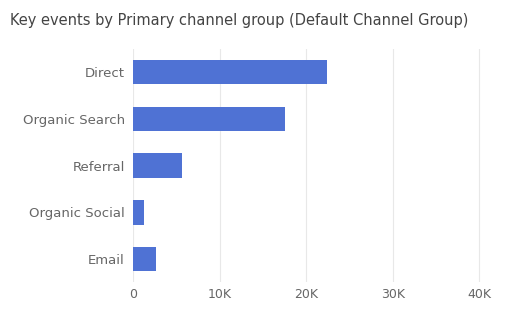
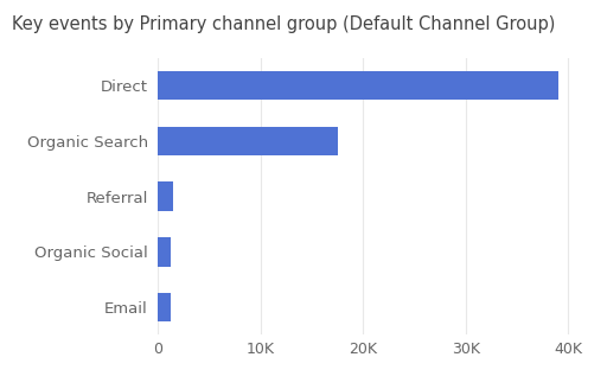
Direct: 22.4K -> 39.0K
Referral: 5.6K -> 1.5K
Email: 2.6K -> 1.2K
